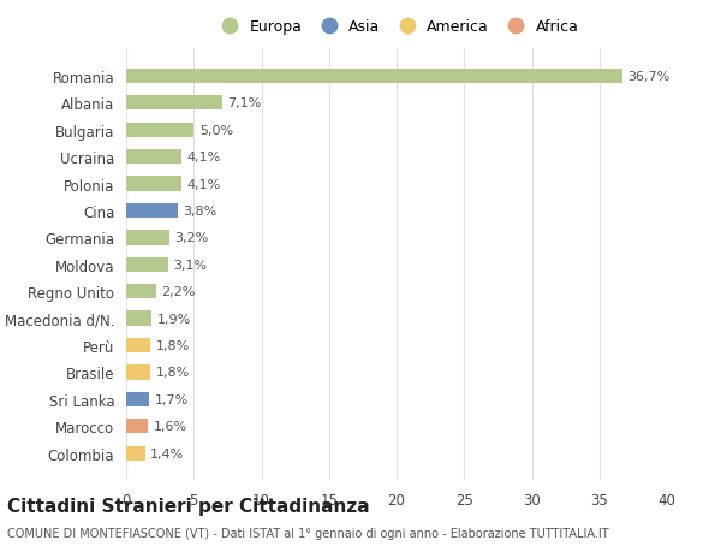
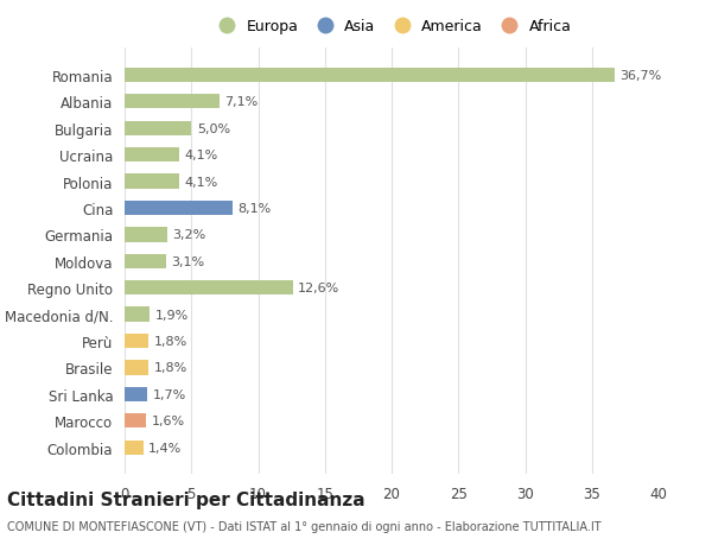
Cina: 3,8% -> 8,1%
Regno Unito: 2,2% -> 12,6%
